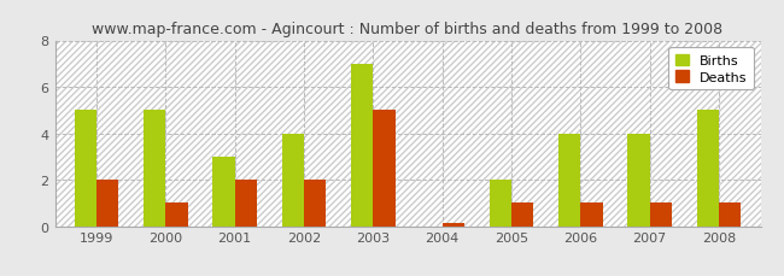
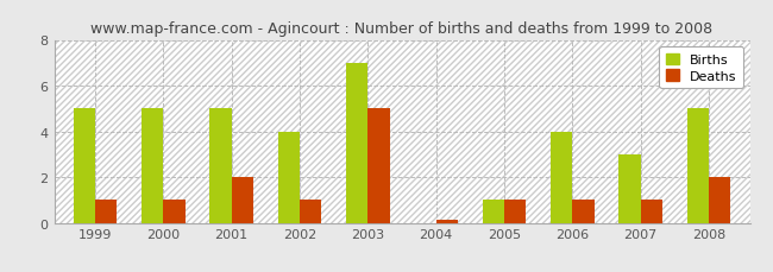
Deaths/1999: 2.0 -> 1.0
Births/2001: 3 -> 5
Deaths/2002: 2.0 -> 1.0
Births/2005: 2 -> 1
Births/2007: 4 -> 3
Deaths/2008: 1.0 -> 2.0
